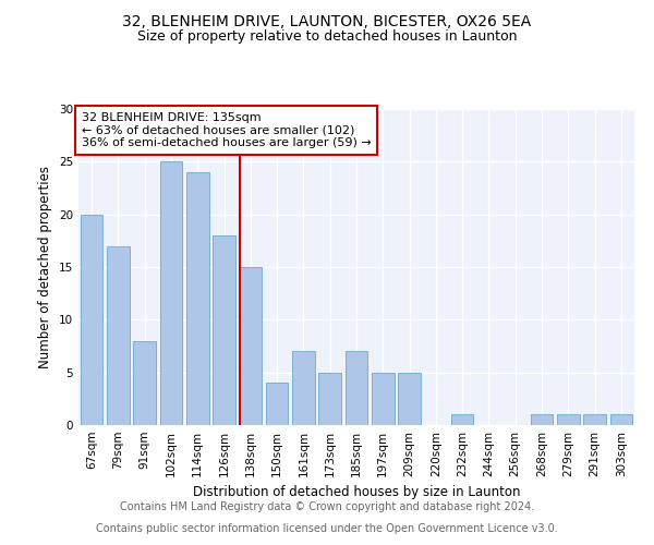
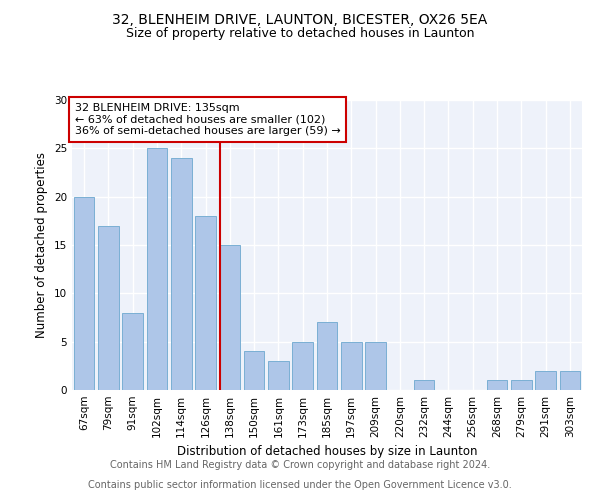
161sqm: 7 -> 3
291sqm: 1 -> 2
303sqm: 1 -> 2
